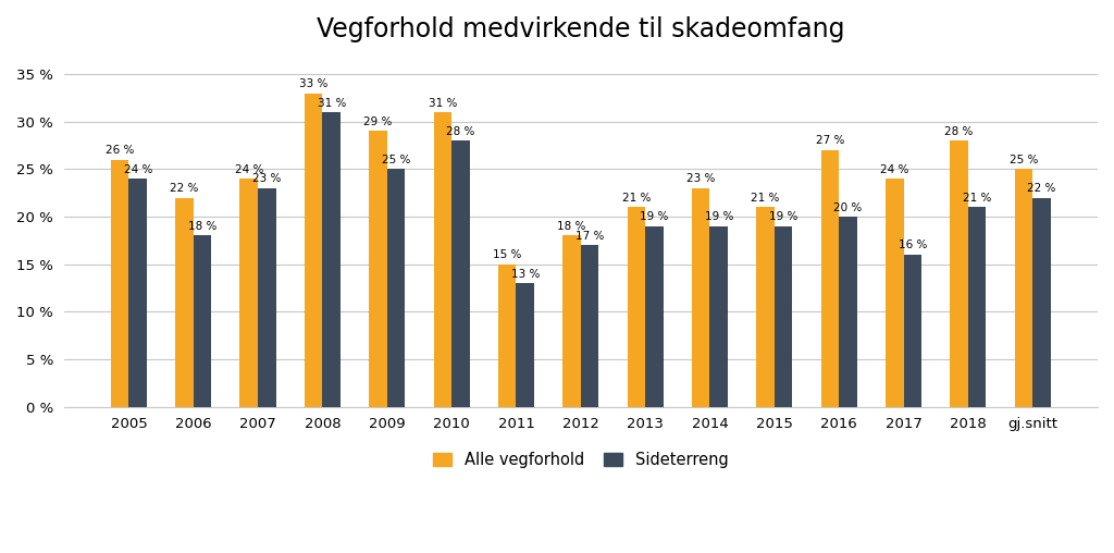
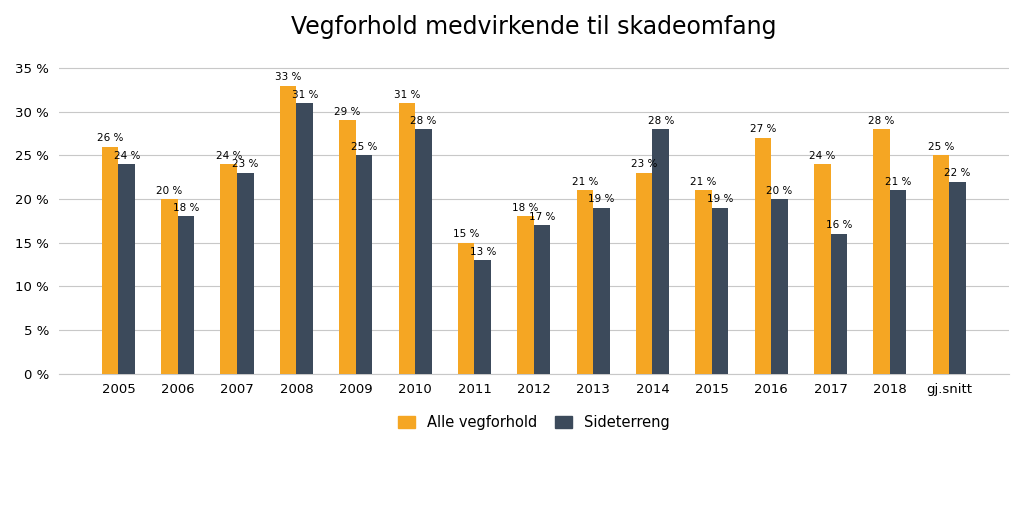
Alle vegforhold/2006: 22 -> 20
Sideterreng/2014: 19 -> 28
